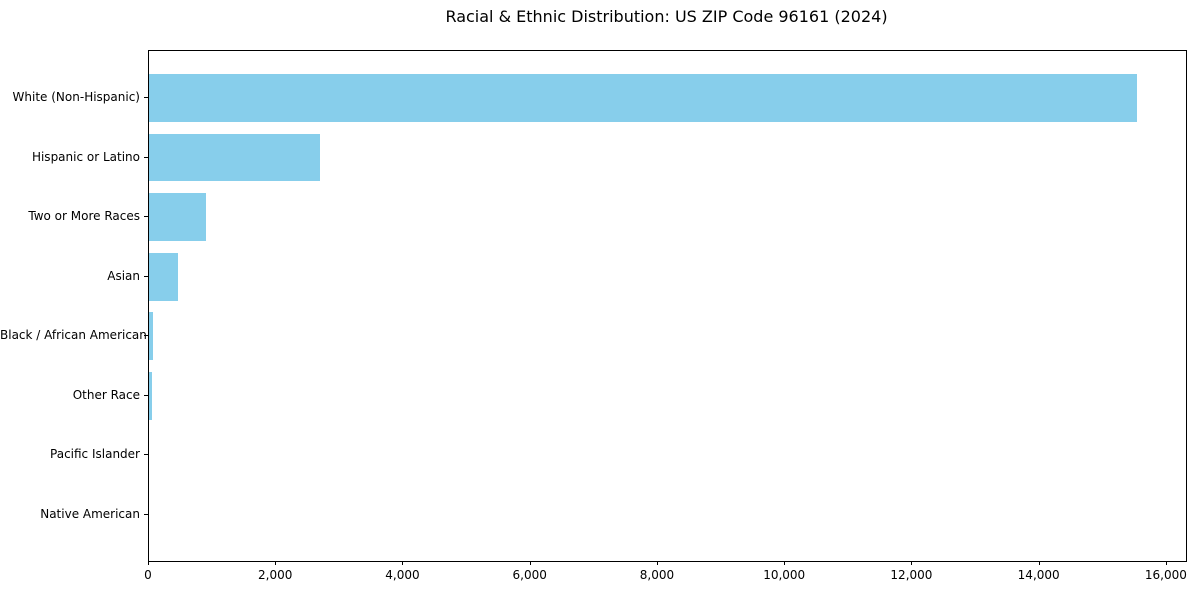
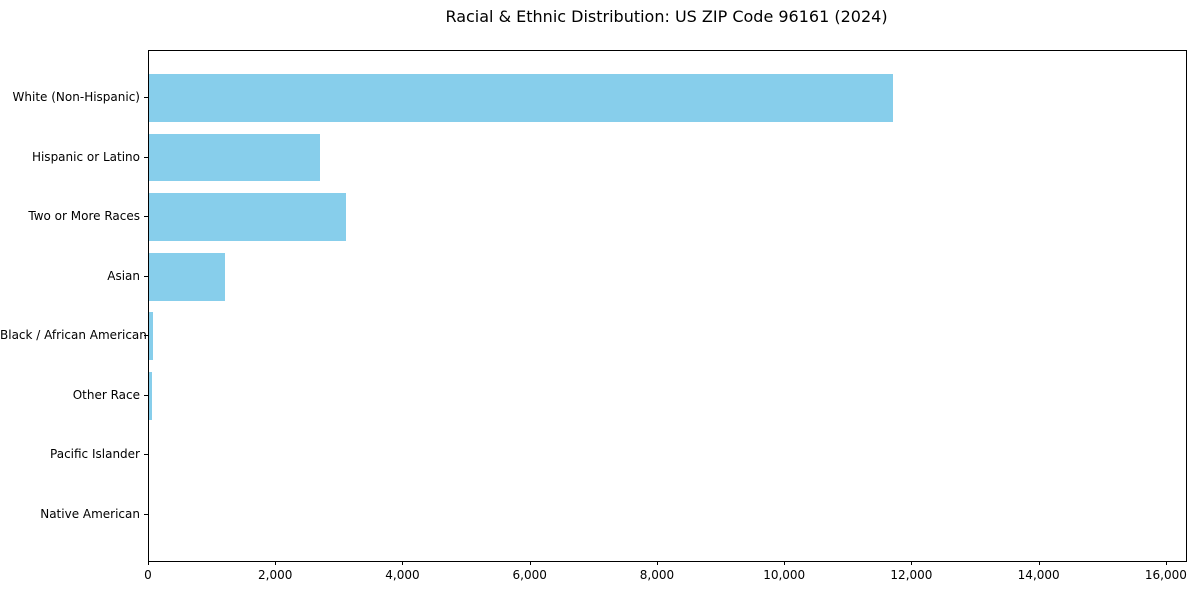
White (Non-Hispanic): 15500 -> 11700
Two or More Races: 900 -> 3100
Asian: 400 -> 1200
